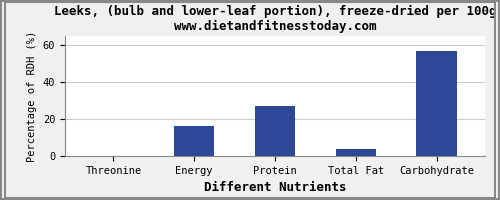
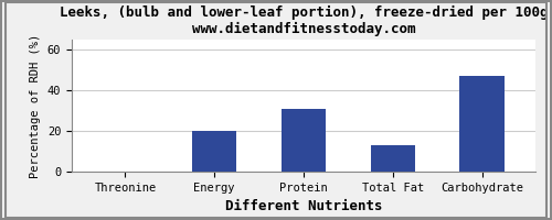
Energy: 16 -> 20
Protein: 27 -> 31
Total Fat: 4 -> 13
Carbohydrate: 57 -> 47
